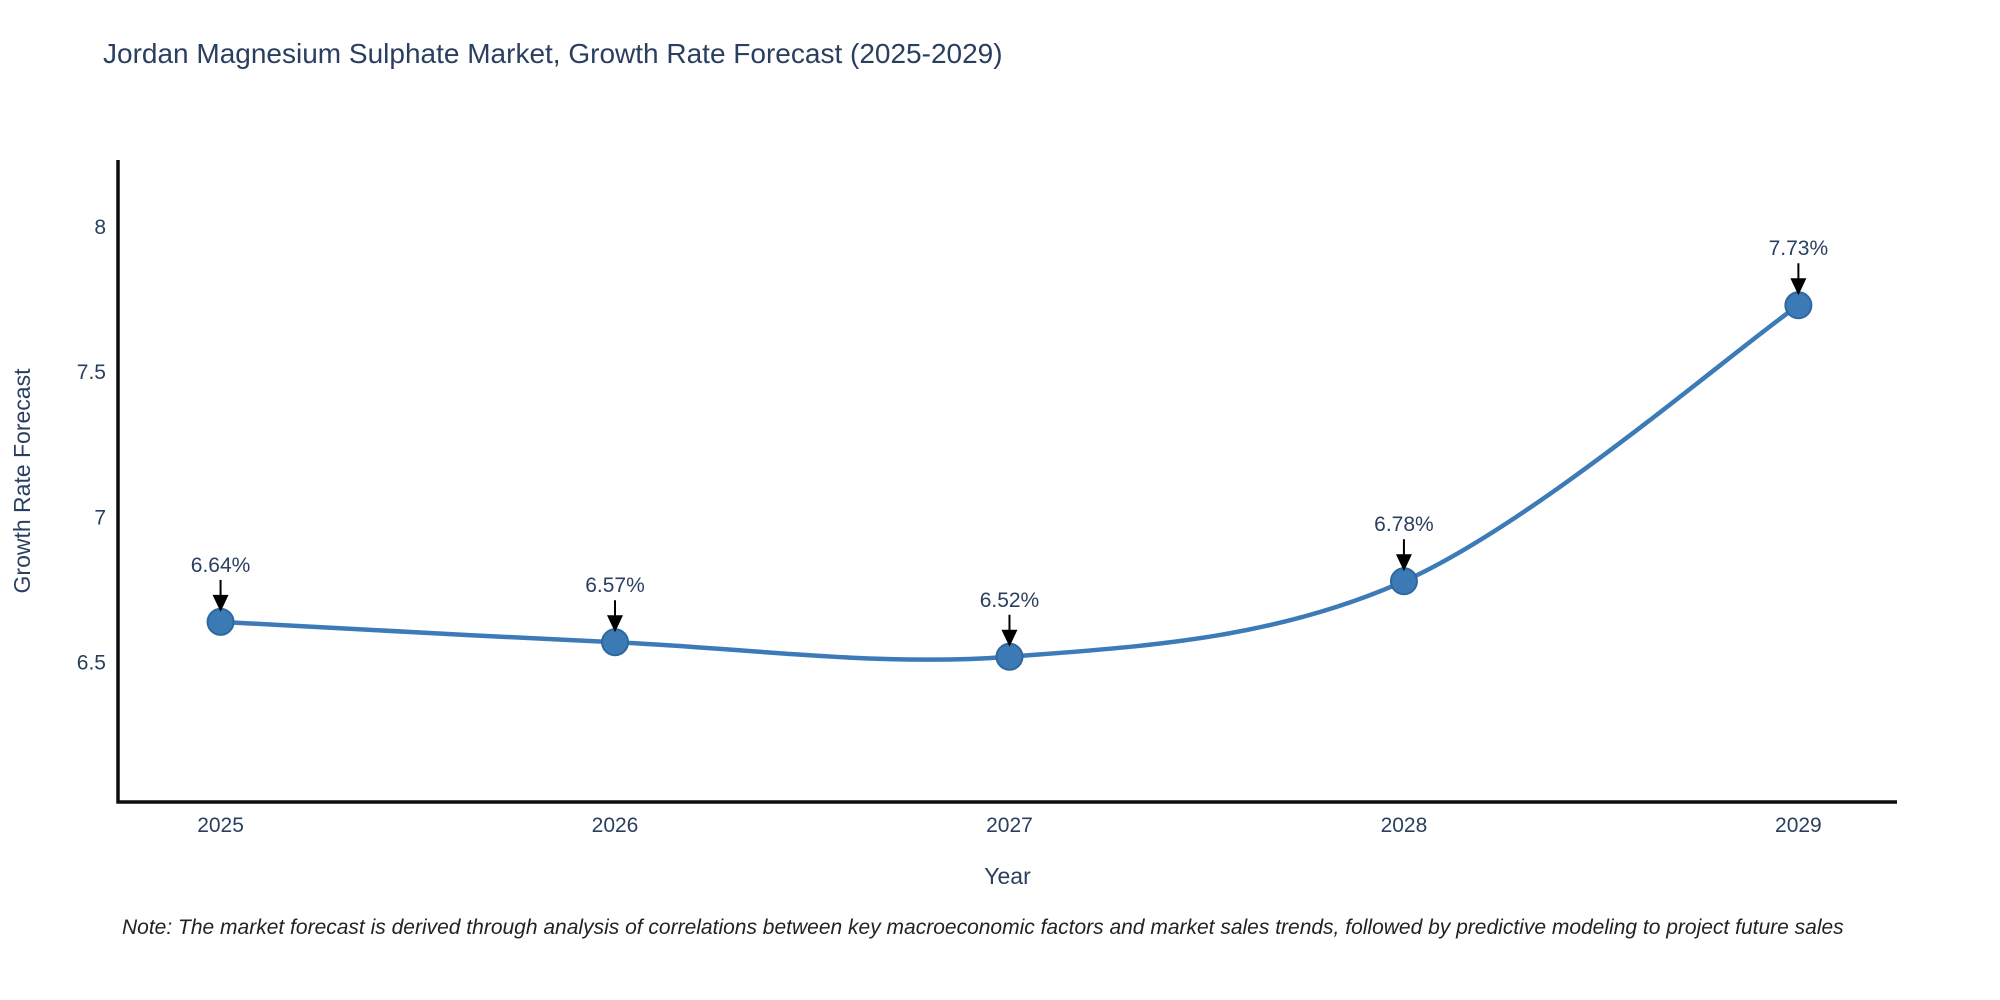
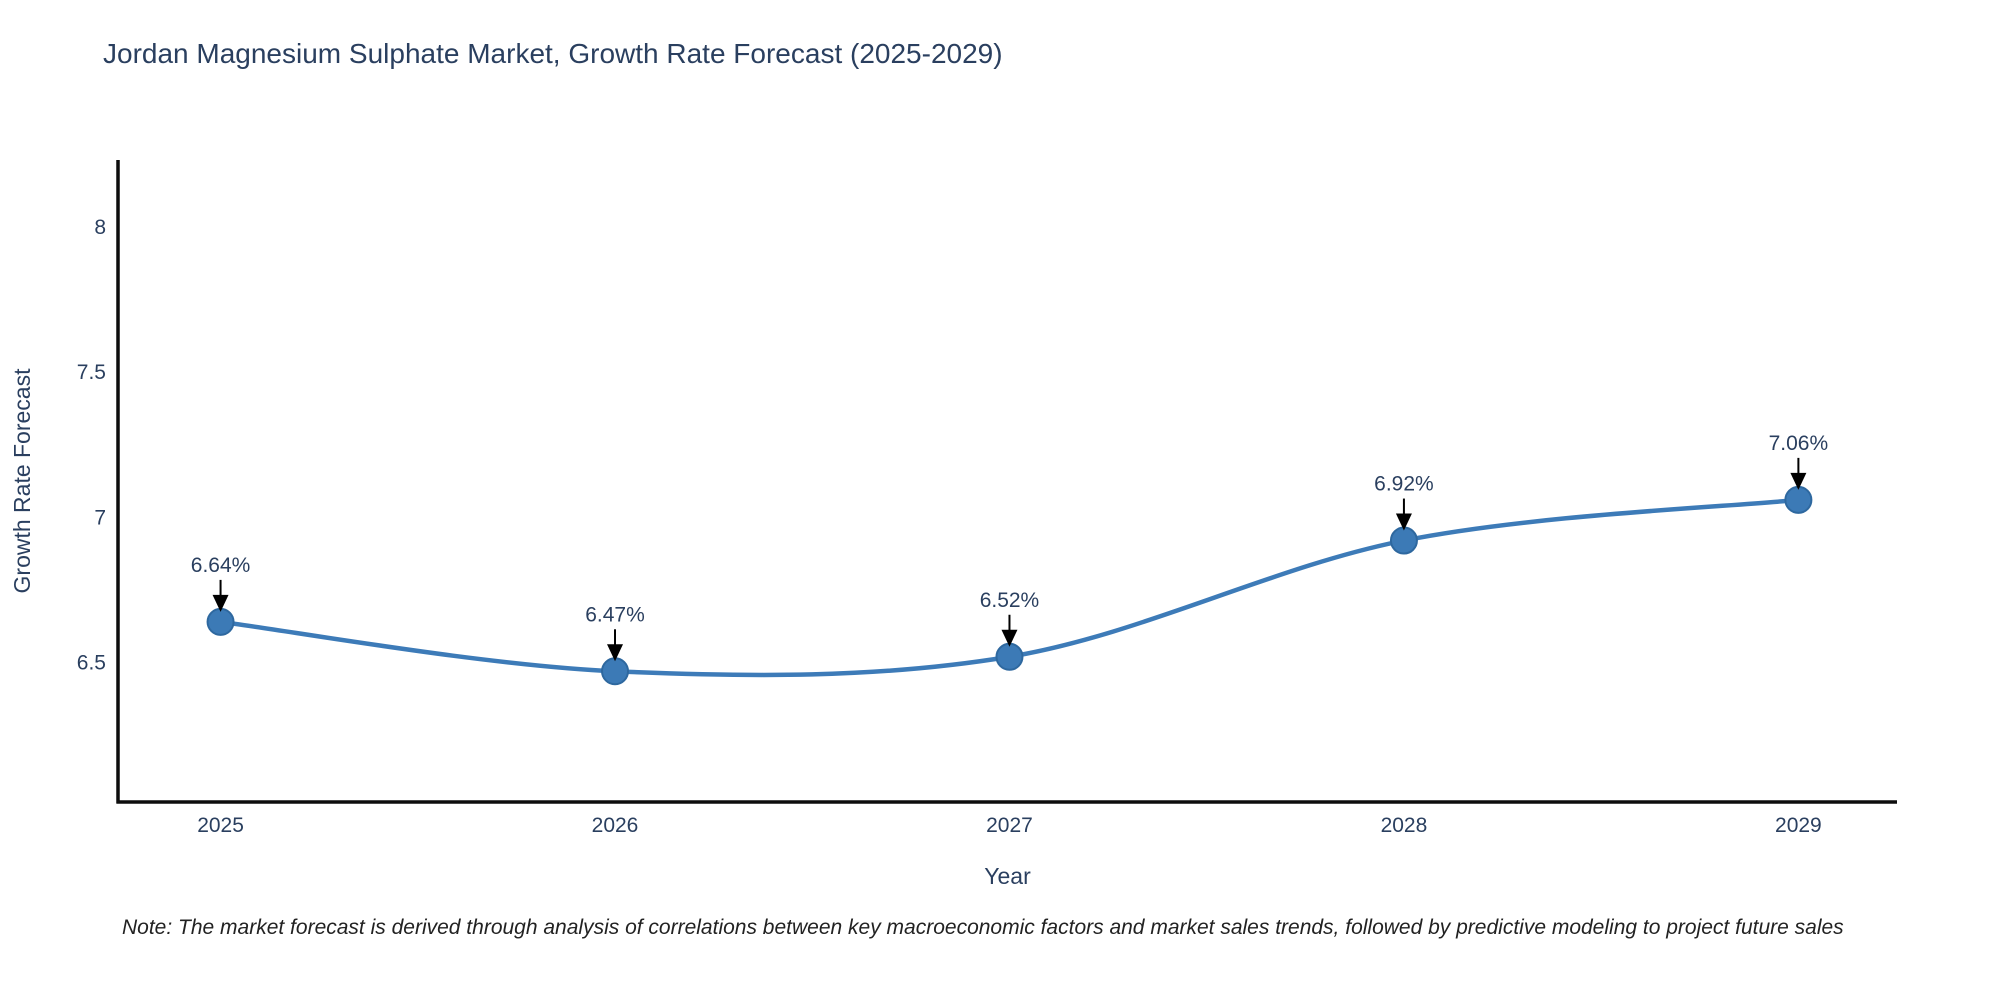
2026: 6.57% -> 6.47%
2028: 6.78% -> 6.92%
2029: 7.73% -> 7.06%
